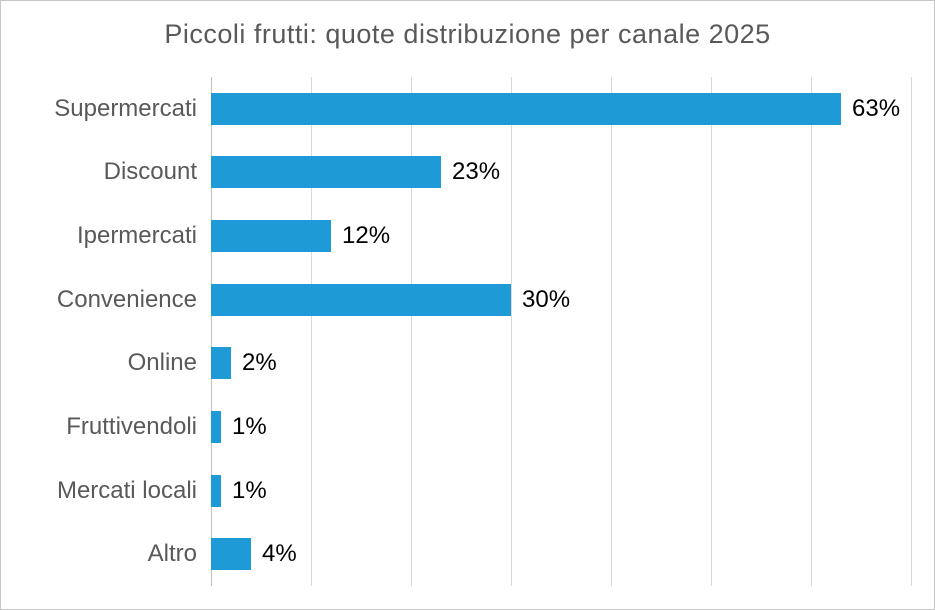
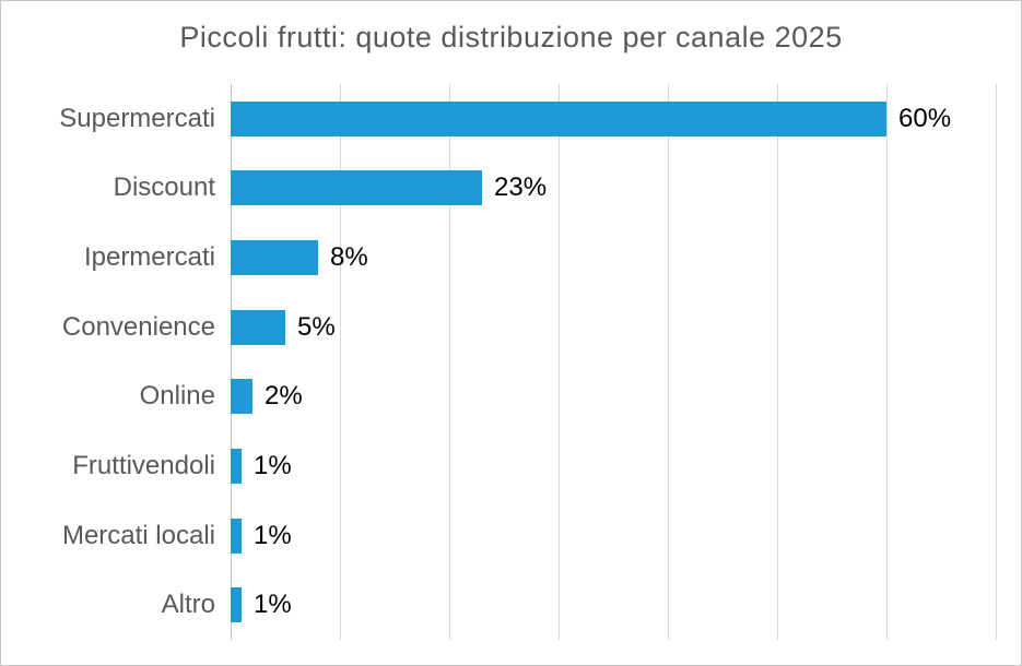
Supermercati: 63% -> 60%
Ipermercati: 12% -> 8%
Convenience: 30% -> 5%
Altro: 4% -> 1%
